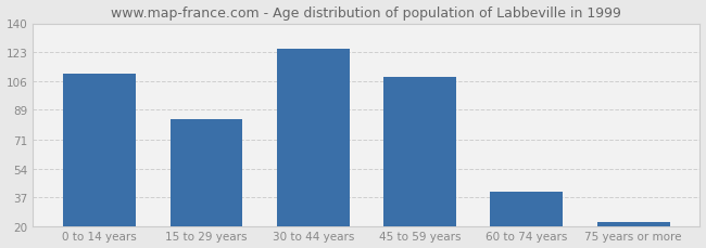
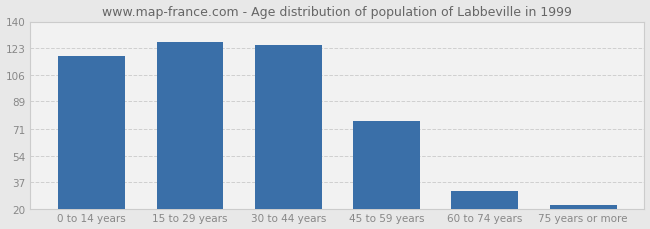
0 to 14 years: 110 -> 118
15 to 29 years: 83 -> 127
45 to 59 years: 108 -> 76
60 to 74 years: 40 -> 31
